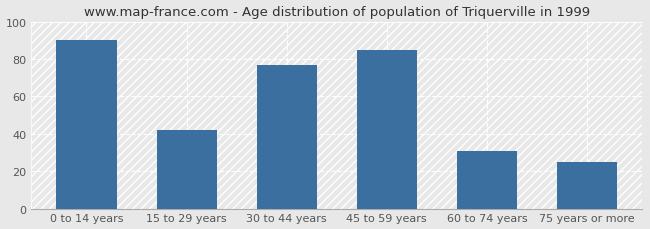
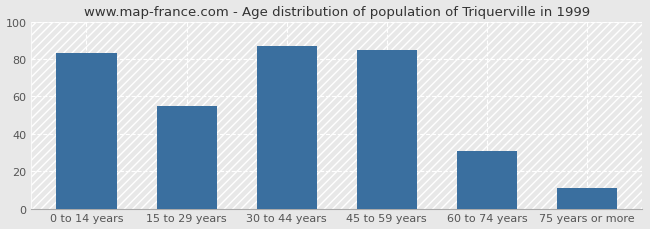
0 to 14 years: 90 -> 83
15 to 29 years: 42 -> 55
30 to 44 years: 77 -> 87
75 years or more: 25 -> 11
